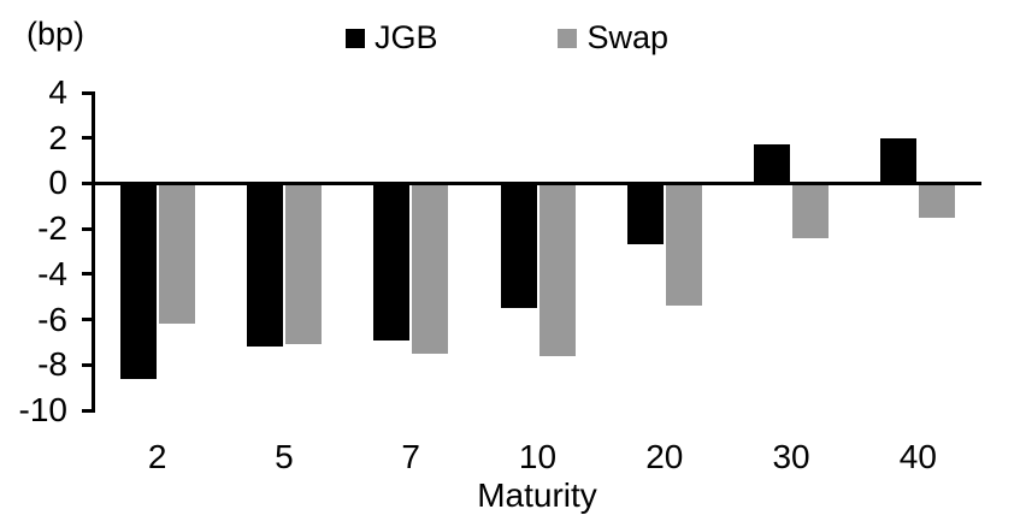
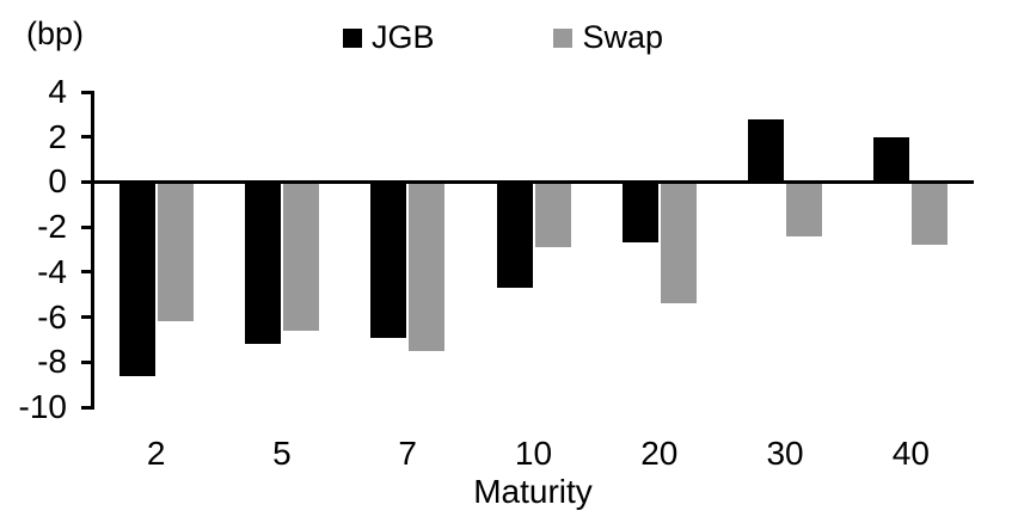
Swap/5: -7.1 -> -6.6
JGB/10: -5.5 -> -4.7
Swap/10: -7.6 -> -2.9
JGB/30: 1.7 -> 2.8
Swap/40: -1.5 -> -2.8
